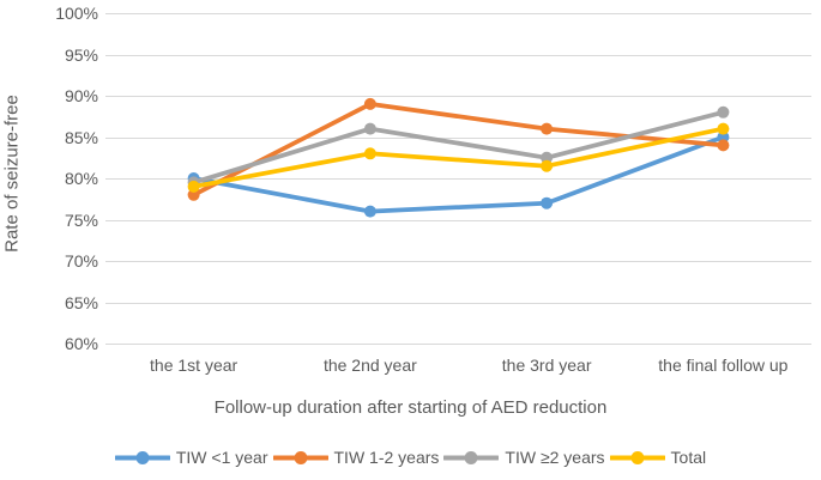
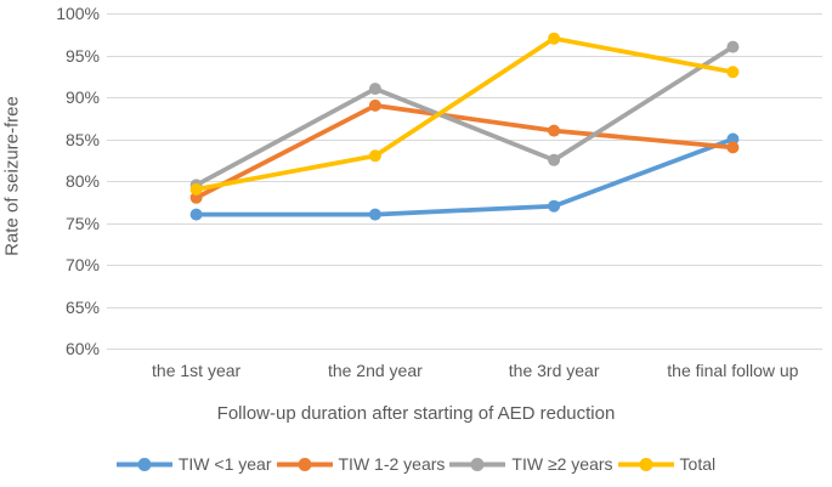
TIW <1 year/the 1st year: 80% -> 76%
TIW ≥2 years/the 2nd year: 86% -> 91%
Total/the 3rd year: 82% -> 97%
TIW ≥2 years/the final follow up: 88% -> 96%
Total/the final follow up: 86% -> 93%
